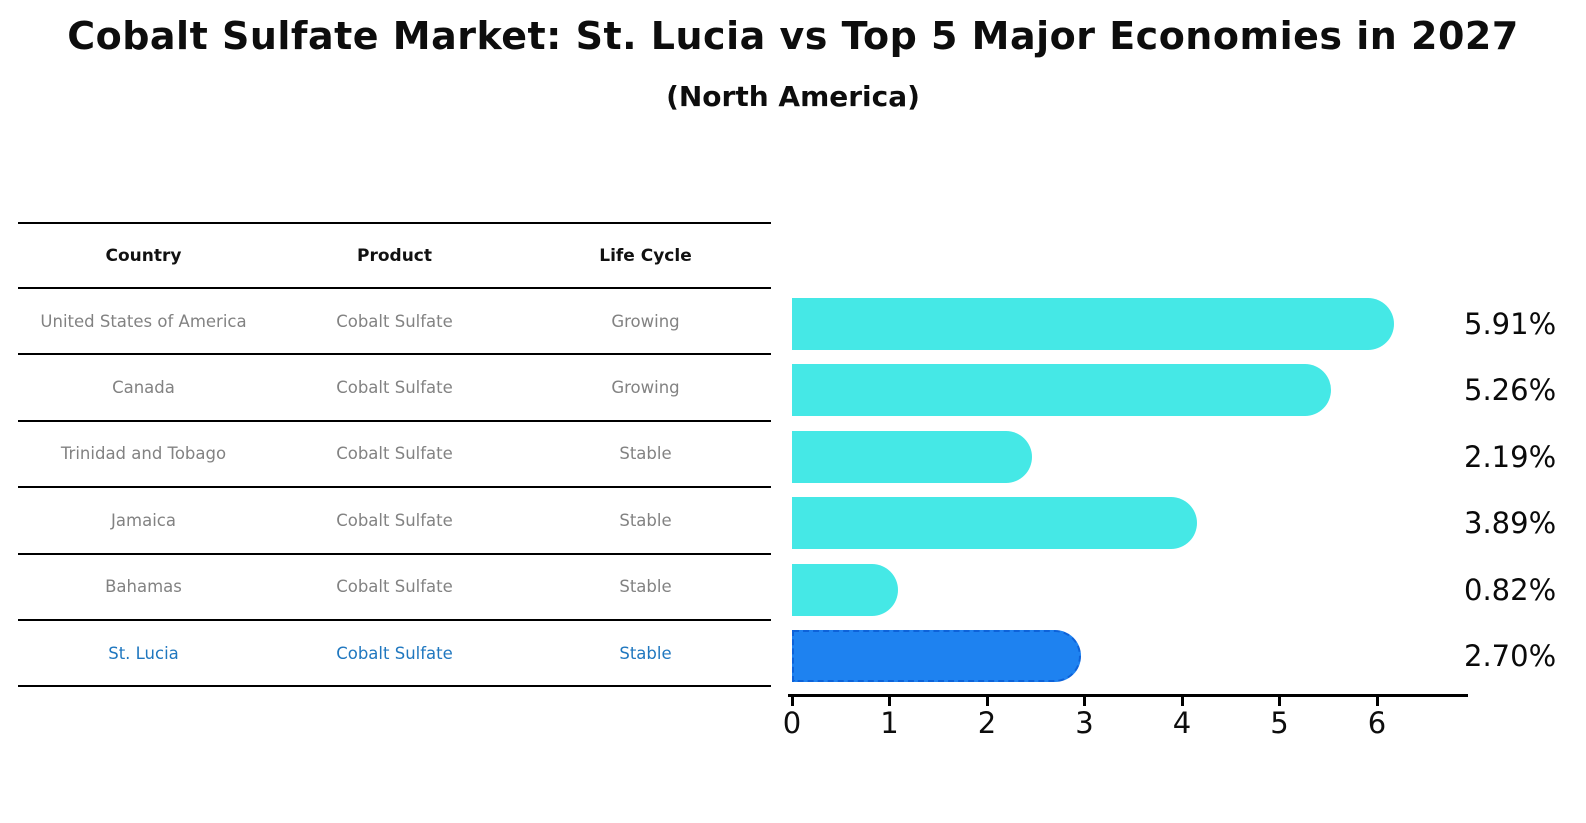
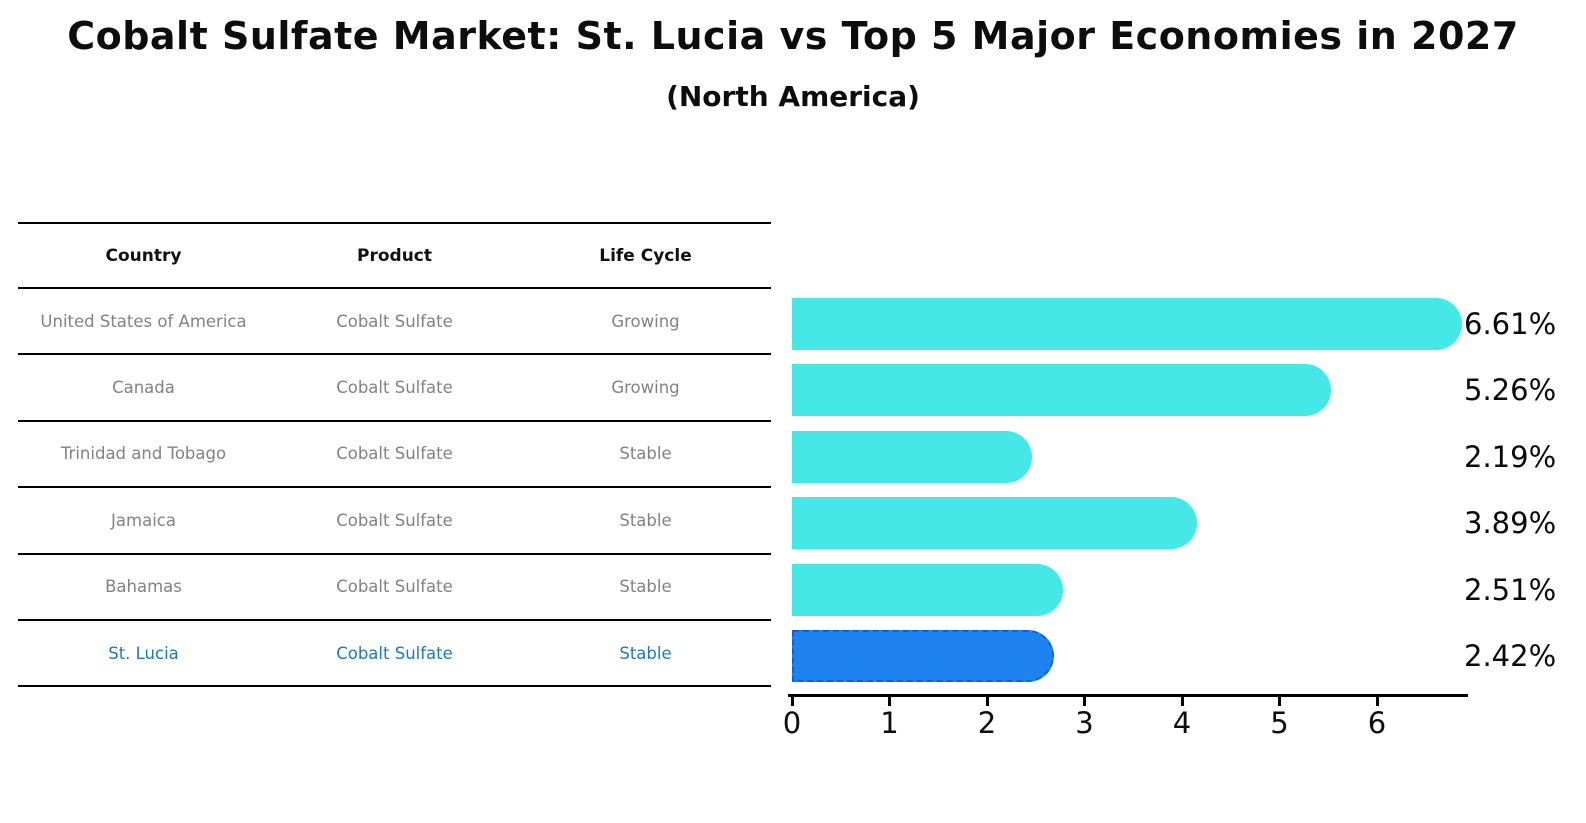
United States of America: 5.91% -> 6.61%
Bahamas: 0.82% -> 2.51%
St. Lucia: 2.70% -> 2.42%
